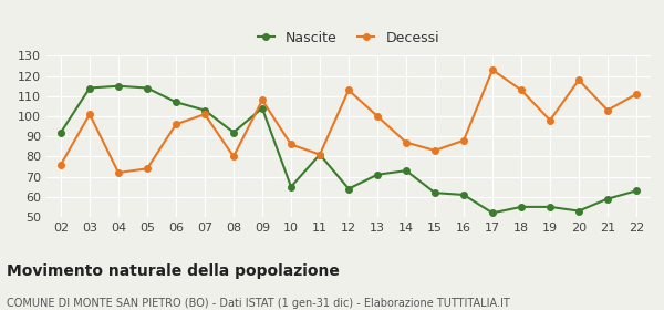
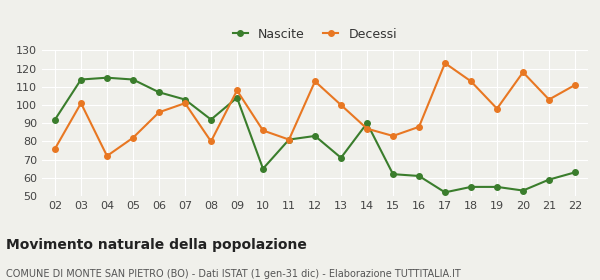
Decessi/05: 74 -> 82
Nascite/12: 64 -> 83
Nascite/14: 73 -> 90
